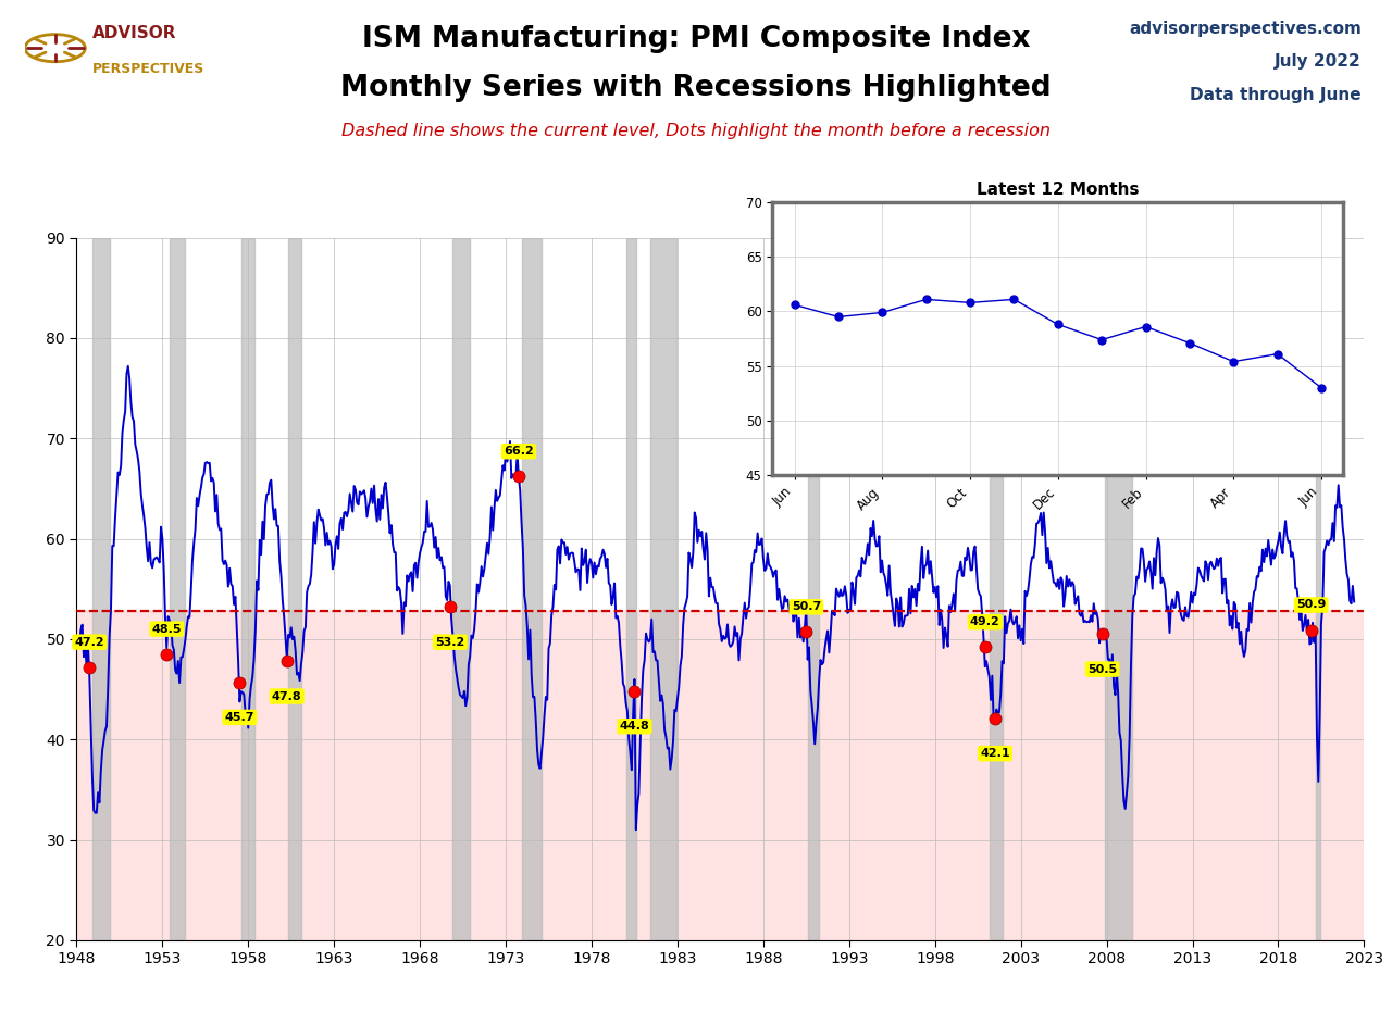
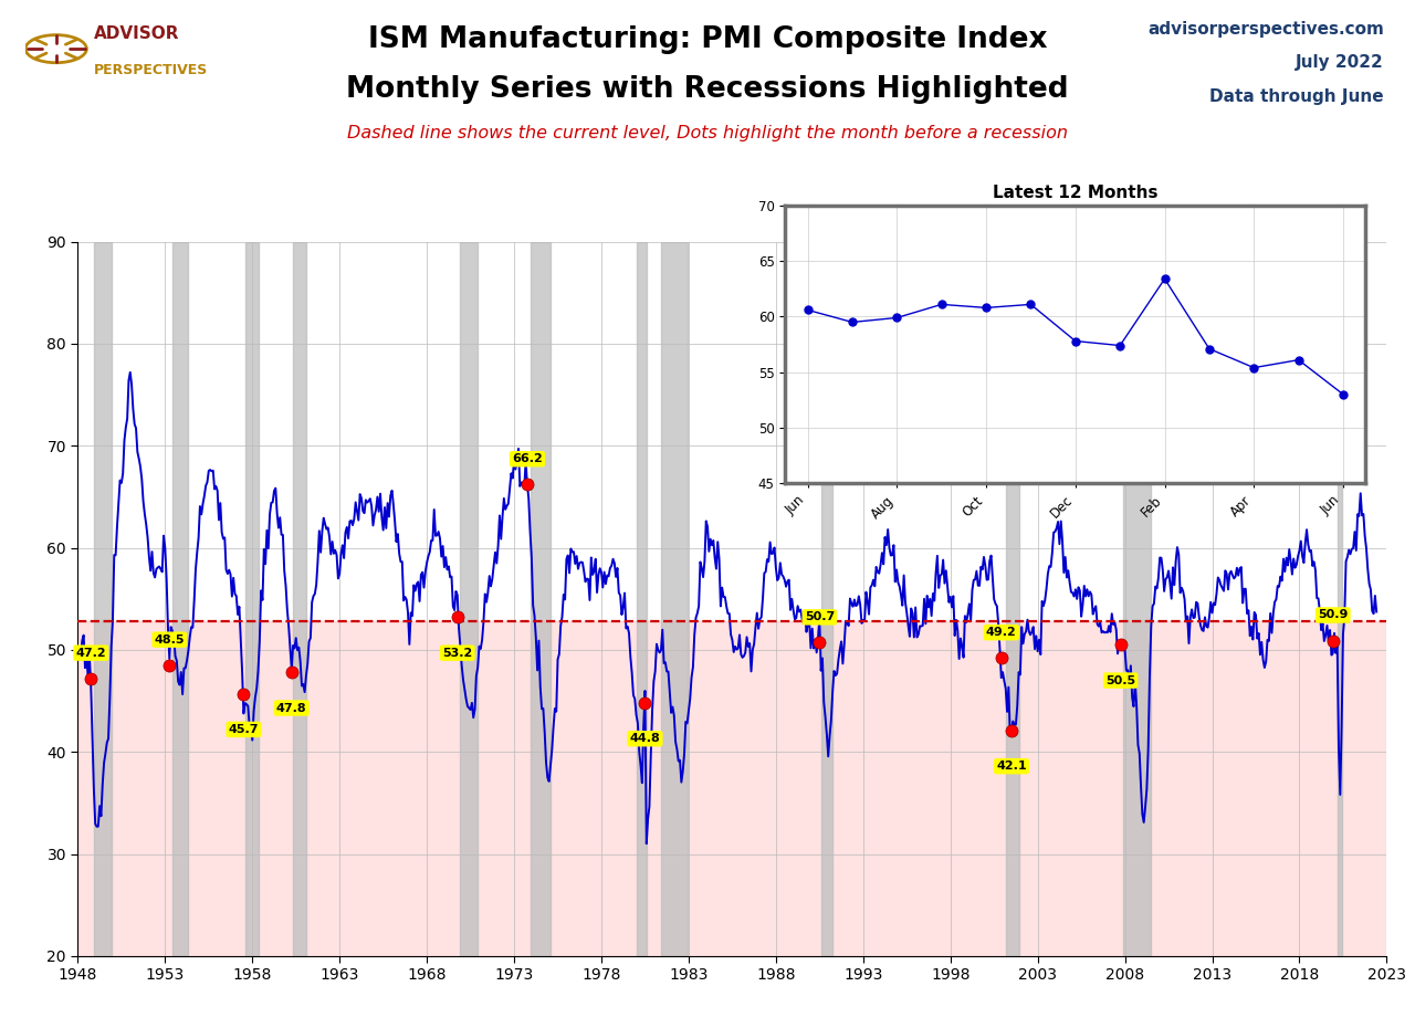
Latest 12 Months/Dec: 58.8 -> 57.8
Latest 12 Months/Feb: 58.6 -> 63.4
